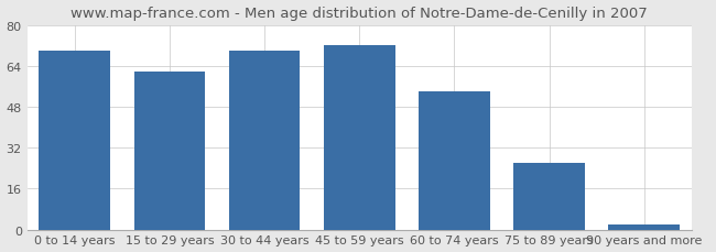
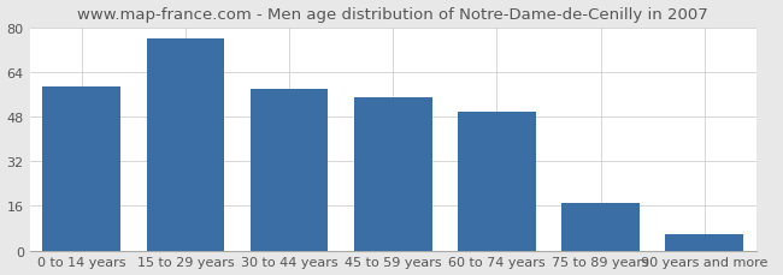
0 to 14 years: 70 -> 59
15 to 29 years: 62 -> 76
30 to 44 years: 70 -> 58
45 to 59 years: 72 -> 55
60 to 74 years: 54 -> 50
75 to 89 years: 26 -> 17
90 years and more: 2 -> 6
